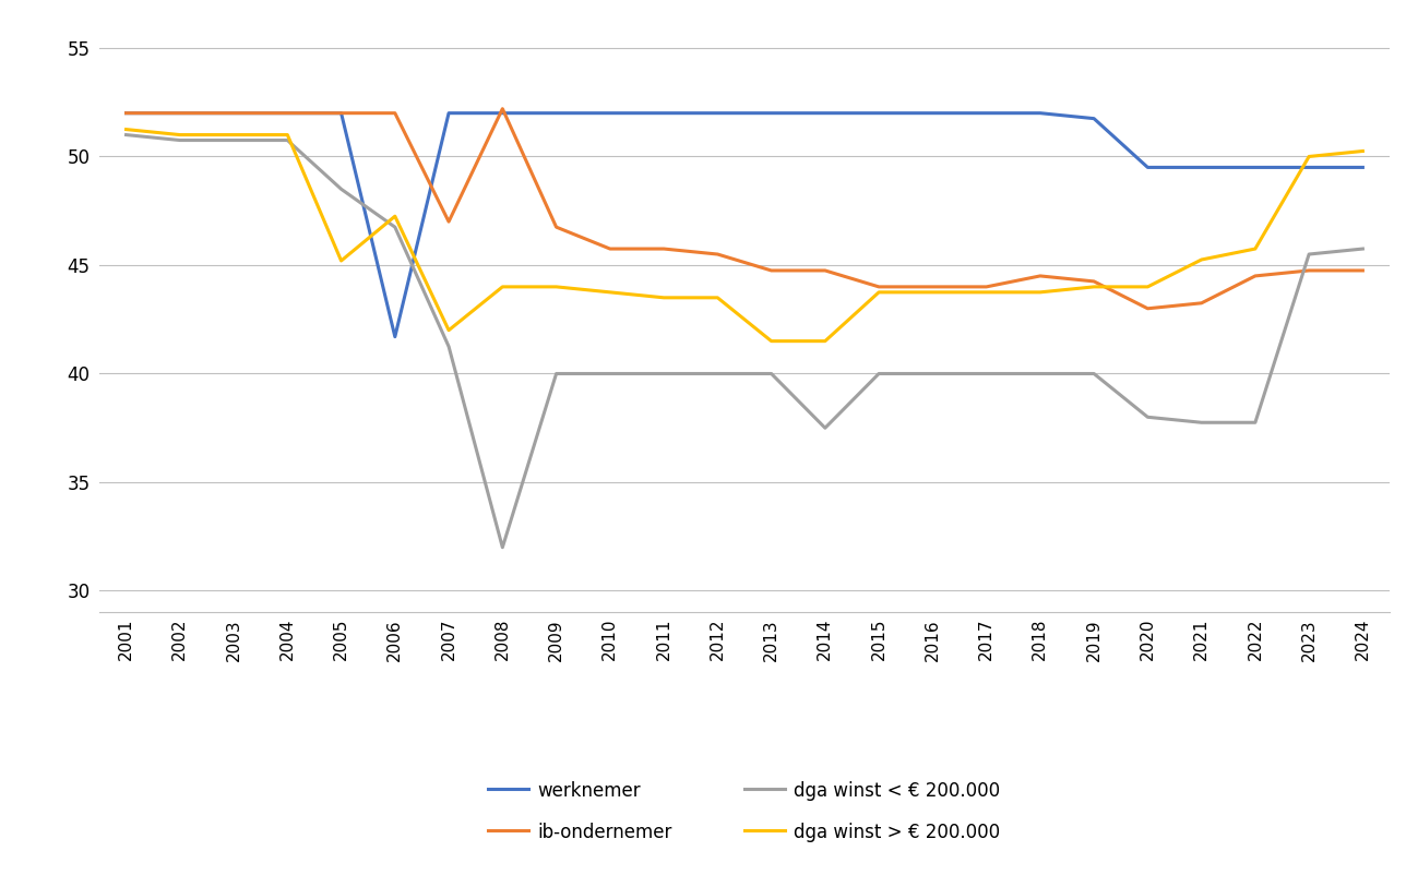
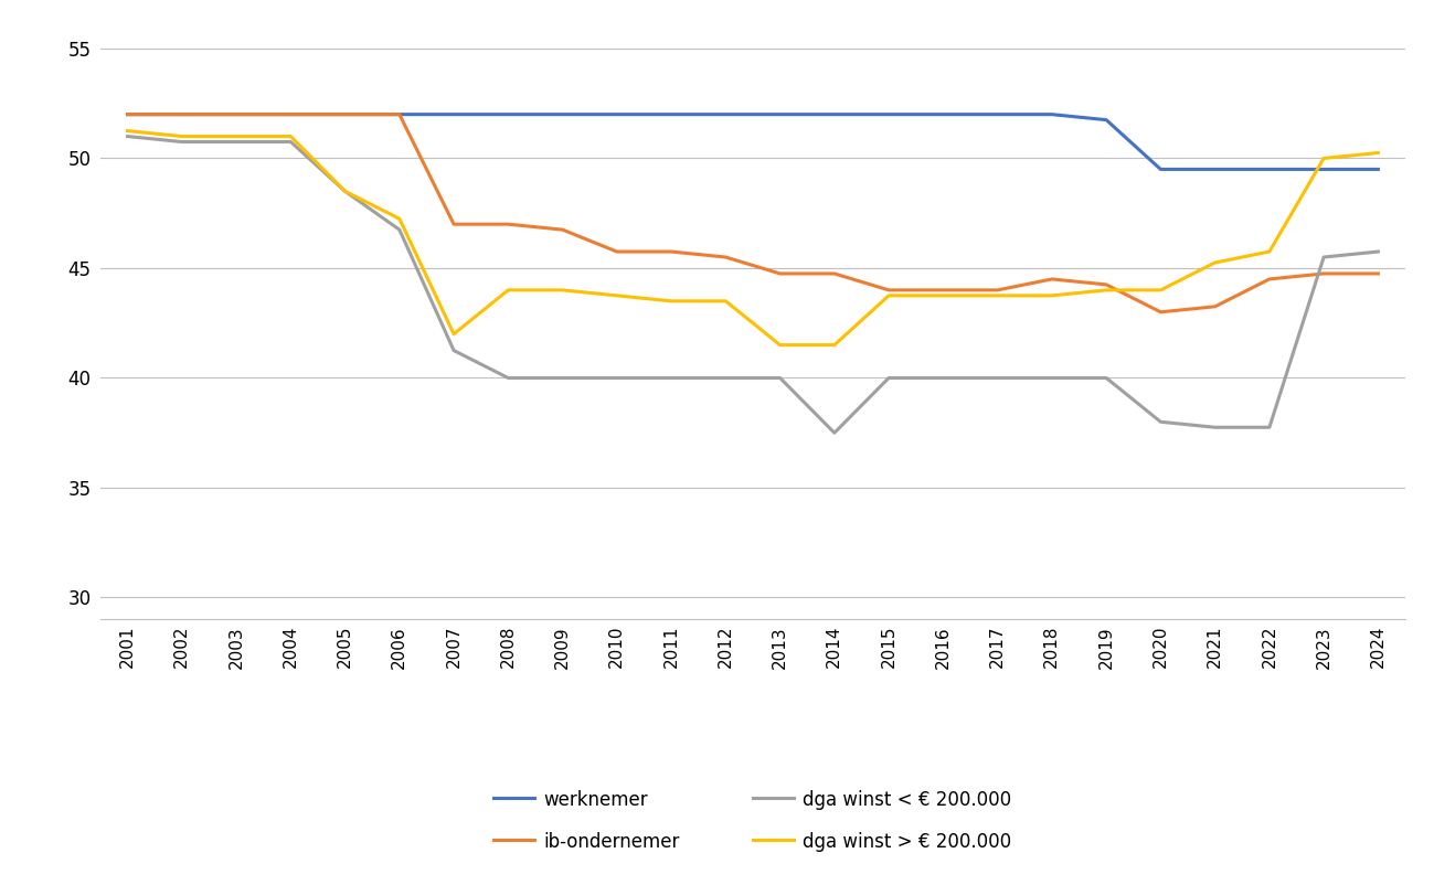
dga winst > € 200.000/2005: 45.2 -> 48.5
werknemer/2006: 41.7 -> 52.0
ib-ondernemer/2008: 52.2 -> 47.0
dga winst < € 200.000/2008: 32.0 -> 40.0
